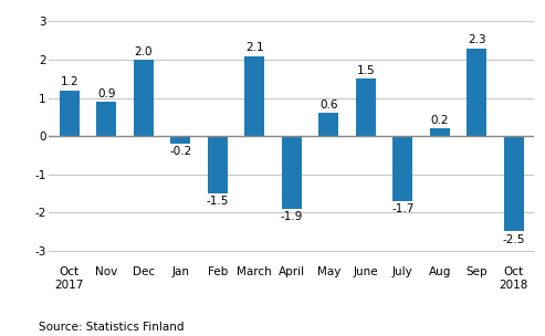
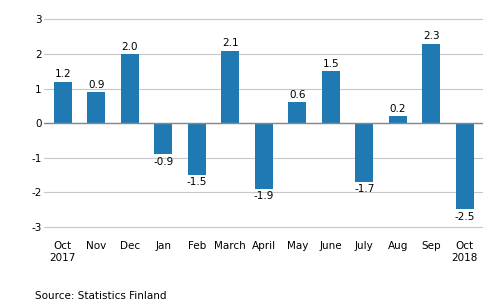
Jan: -0.2 -> -0.9
